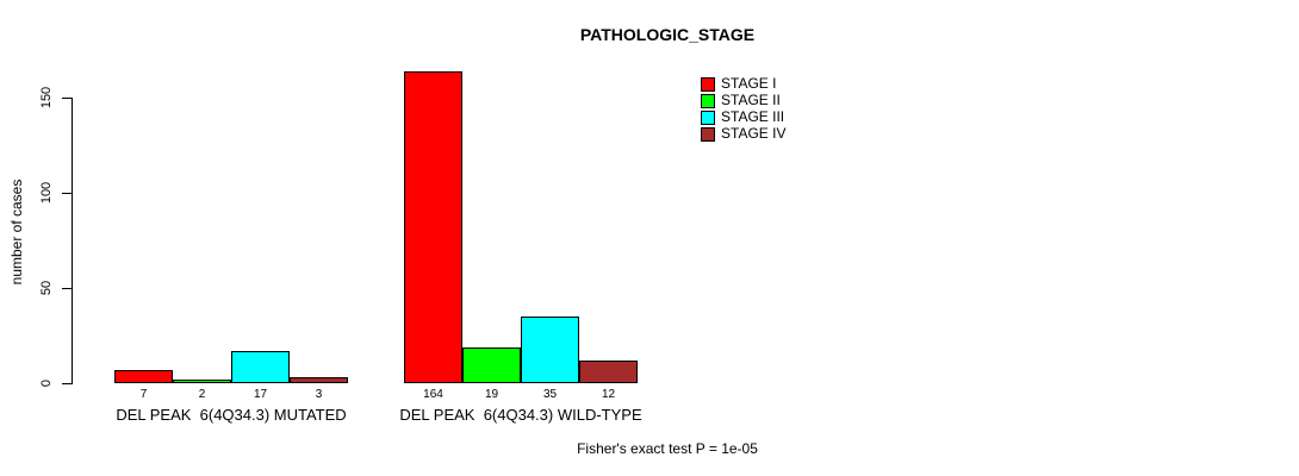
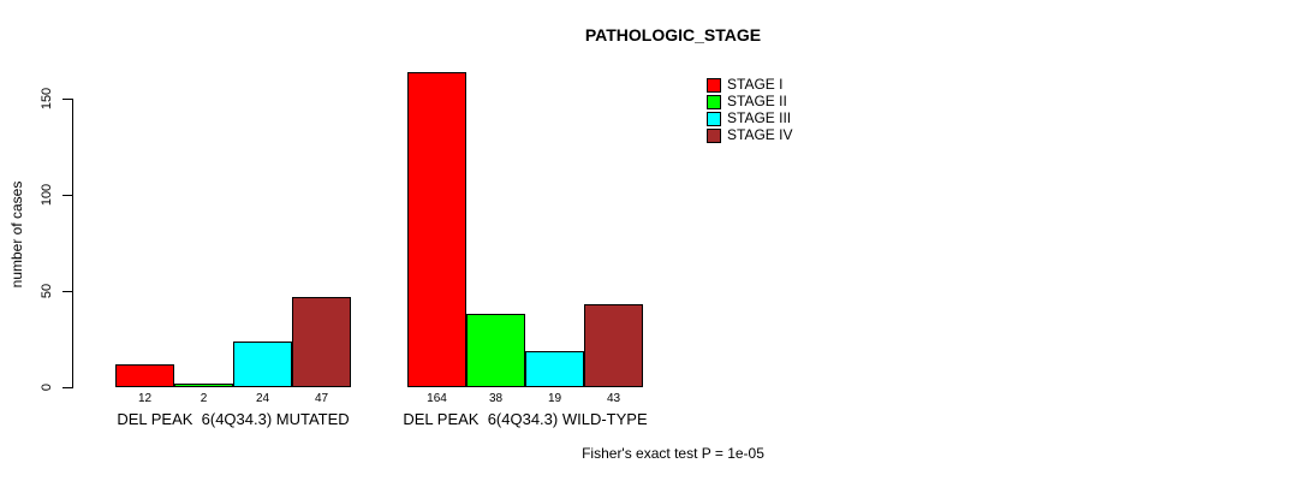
STAGE I/DEL PEAK 6(4Q34.3) MUTATED: 7 -> 12
STAGE III/DEL PEAK 6(4Q34.3) MUTATED: 17 -> 24
STAGE IV/DEL PEAK 6(4Q34.3) MUTATED: 3 -> 47
STAGE II/DEL PEAK 6(4Q34.3) WILD-TYPE: 19 -> 38
STAGE III/DEL PEAK 6(4Q34.3) WILD-TYPE: 35 -> 19
STAGE IV/DEL PEAK 6(4Q34.3) WILD-TYPE: 12 -> 43
